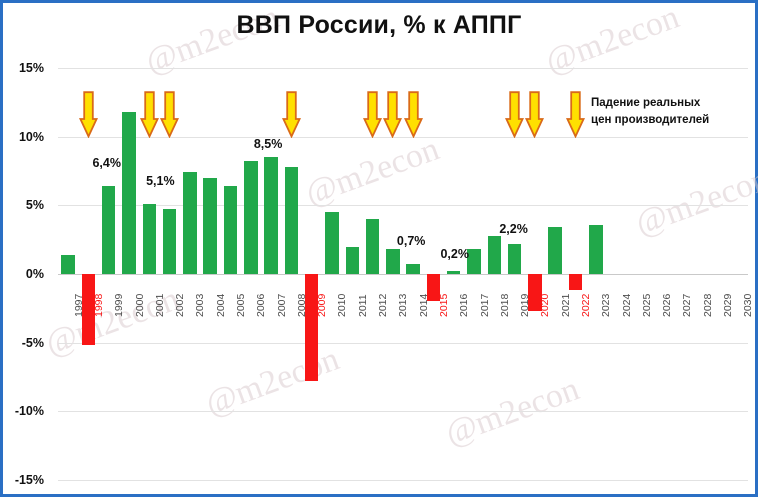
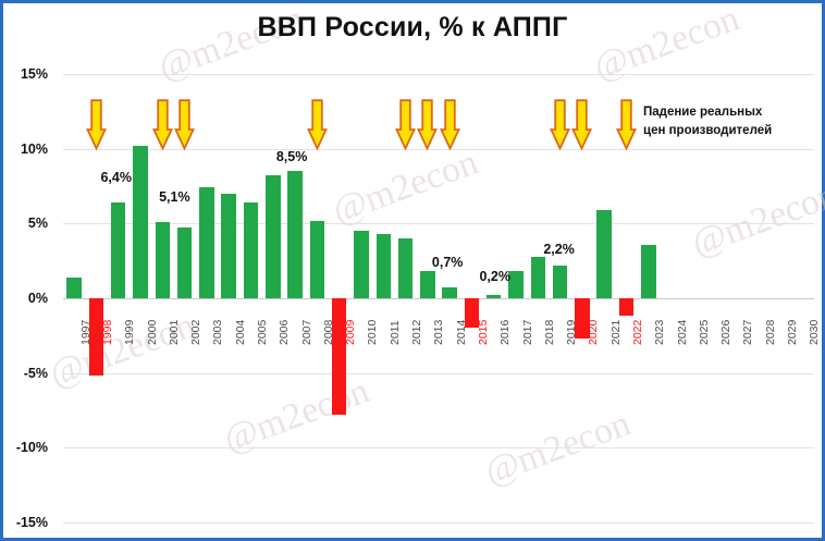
2000: 11.8% -> 10.2%
2008: 7.8% -> 5.2%
2011: 2.0% -> 4.3%
2021: 3.4% -> 5.9%
